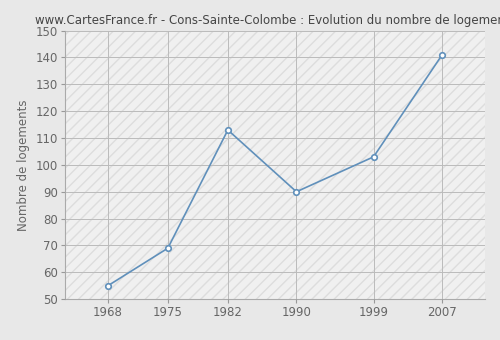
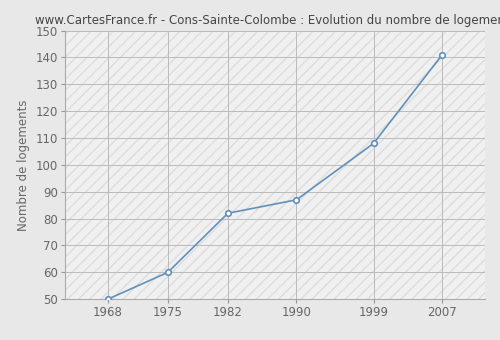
1968: 55 -> 50
1975: 69 -> 60
1982: 113 -> 82
1990: 90 -> 87
1999: 103 -> 108
